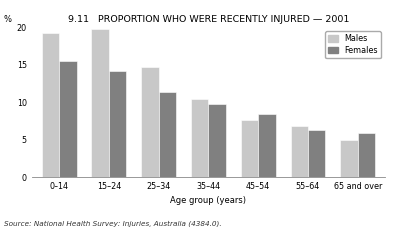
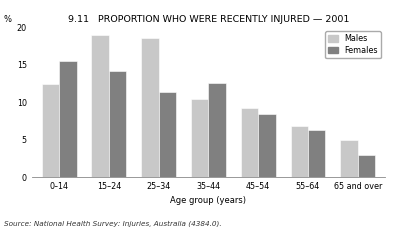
Males/0–14: 19.2 -> 12.4
Males/15–24: 19.8 -> 19.0
Males/25–34: 14.7 -> 18.6
Females/35–44: 9.8 -> 12.6
Males/45–54: 7.6 -> 9.2
Females/65 and over: 5.9 -> 3.0
